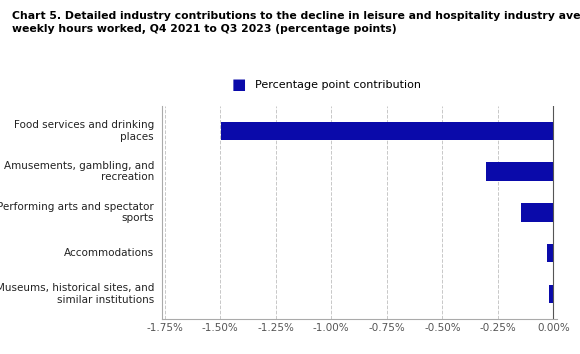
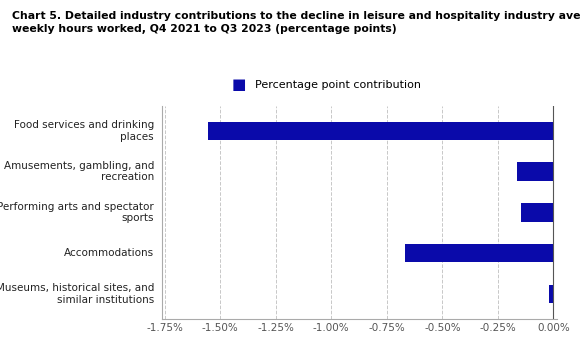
Food services and drinking places: -1.495% -> -1.555%
Amusements, gambling, and recreation: -0.305% -> -0.165%
Accommodations: -0.030% -> -0.670%
